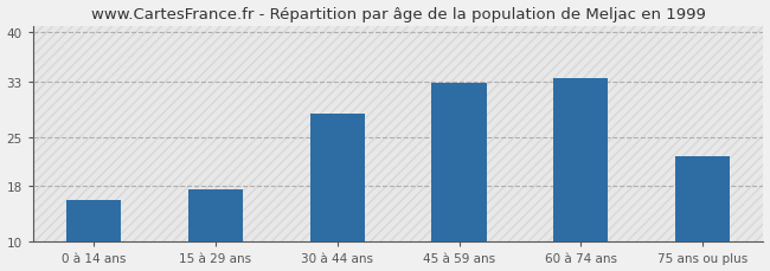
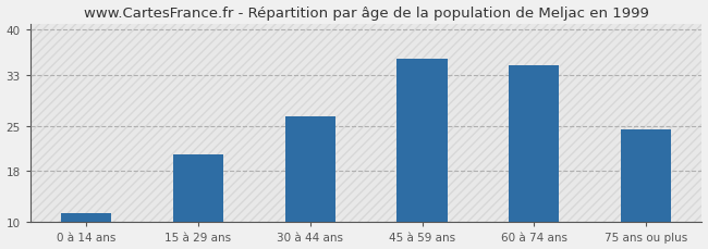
0 à 14 ans: 16.0 -> 11.5
15 à 29 ans: 17.6 -> 20.5
30 à 44 ans: 28.4 -> 26.5
45 à 59 ans: 32.8 -> 35.5
60 à 74 ans: 33.4 -> 34.5
75 ans ou plus: 22.2 -> 24.5
